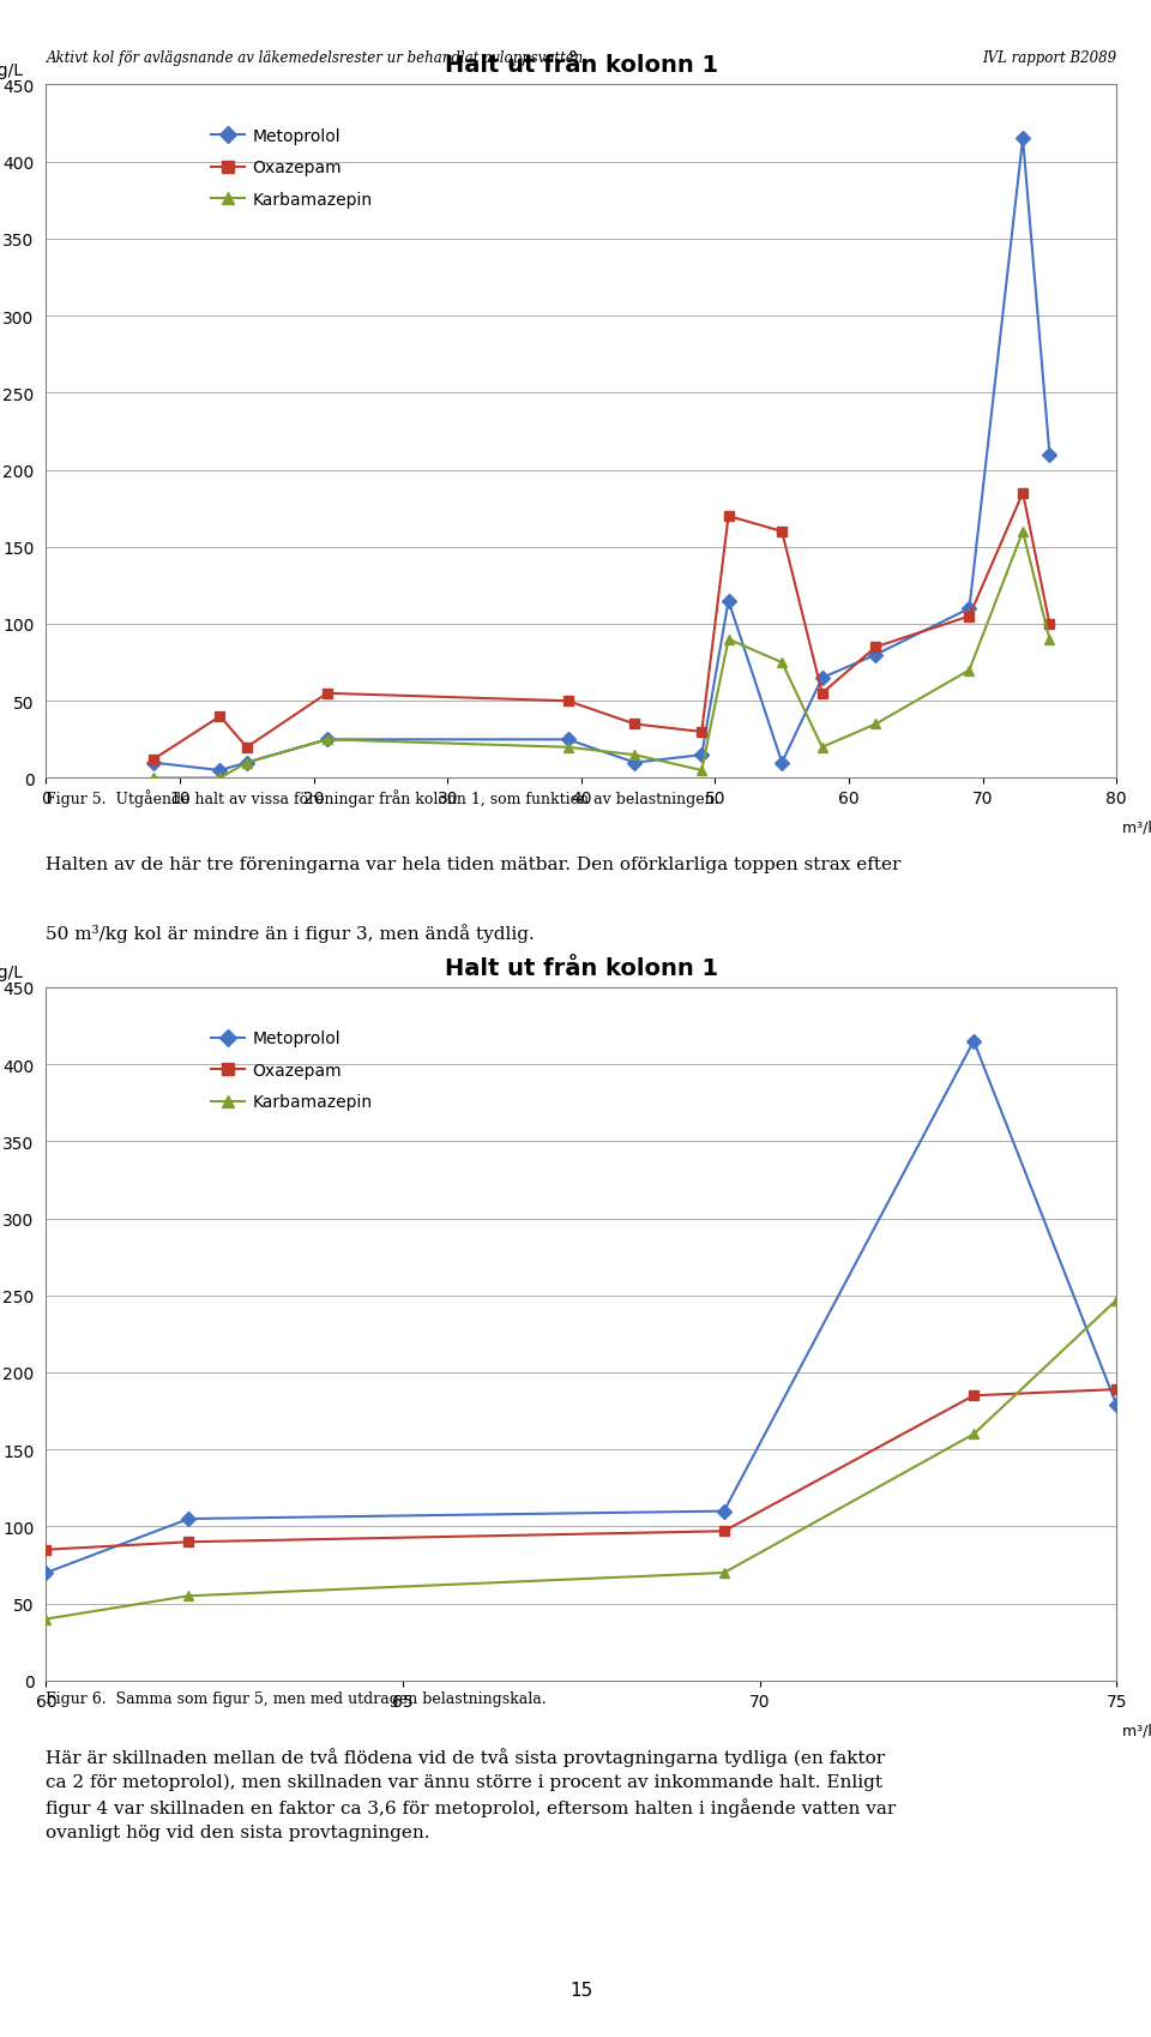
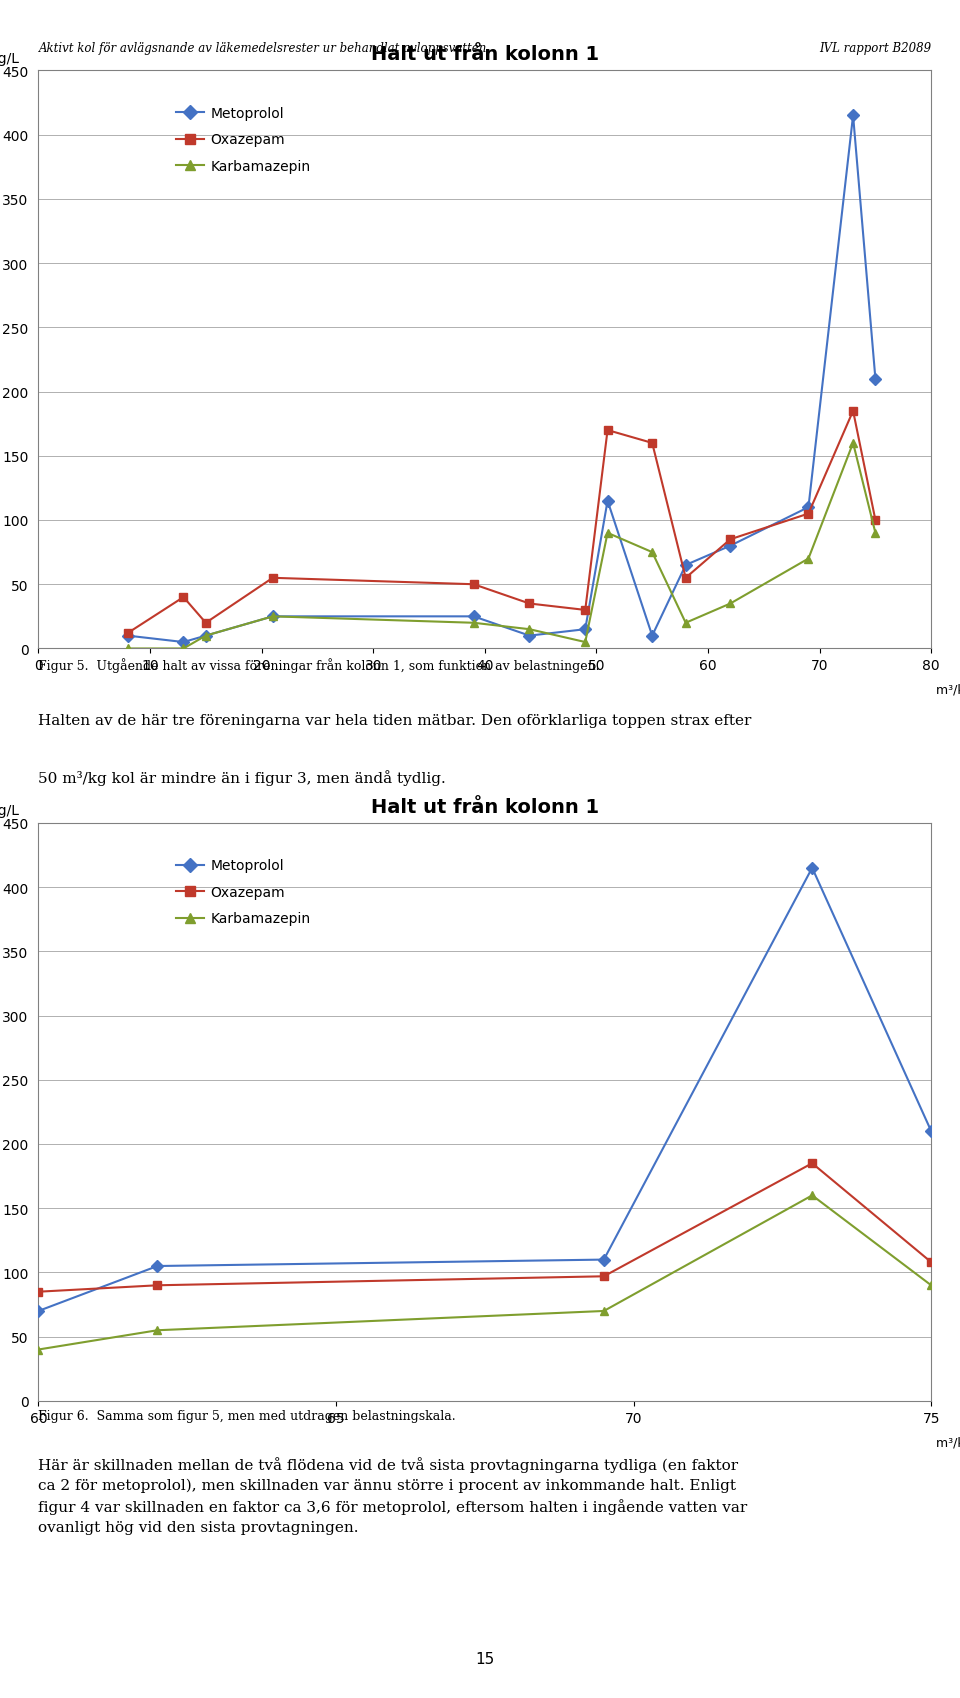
Metoprolol/75: 179 -> 210
Oxazepam/75: 189 -> 108
Karbamazepin/75: 247 -> 90
